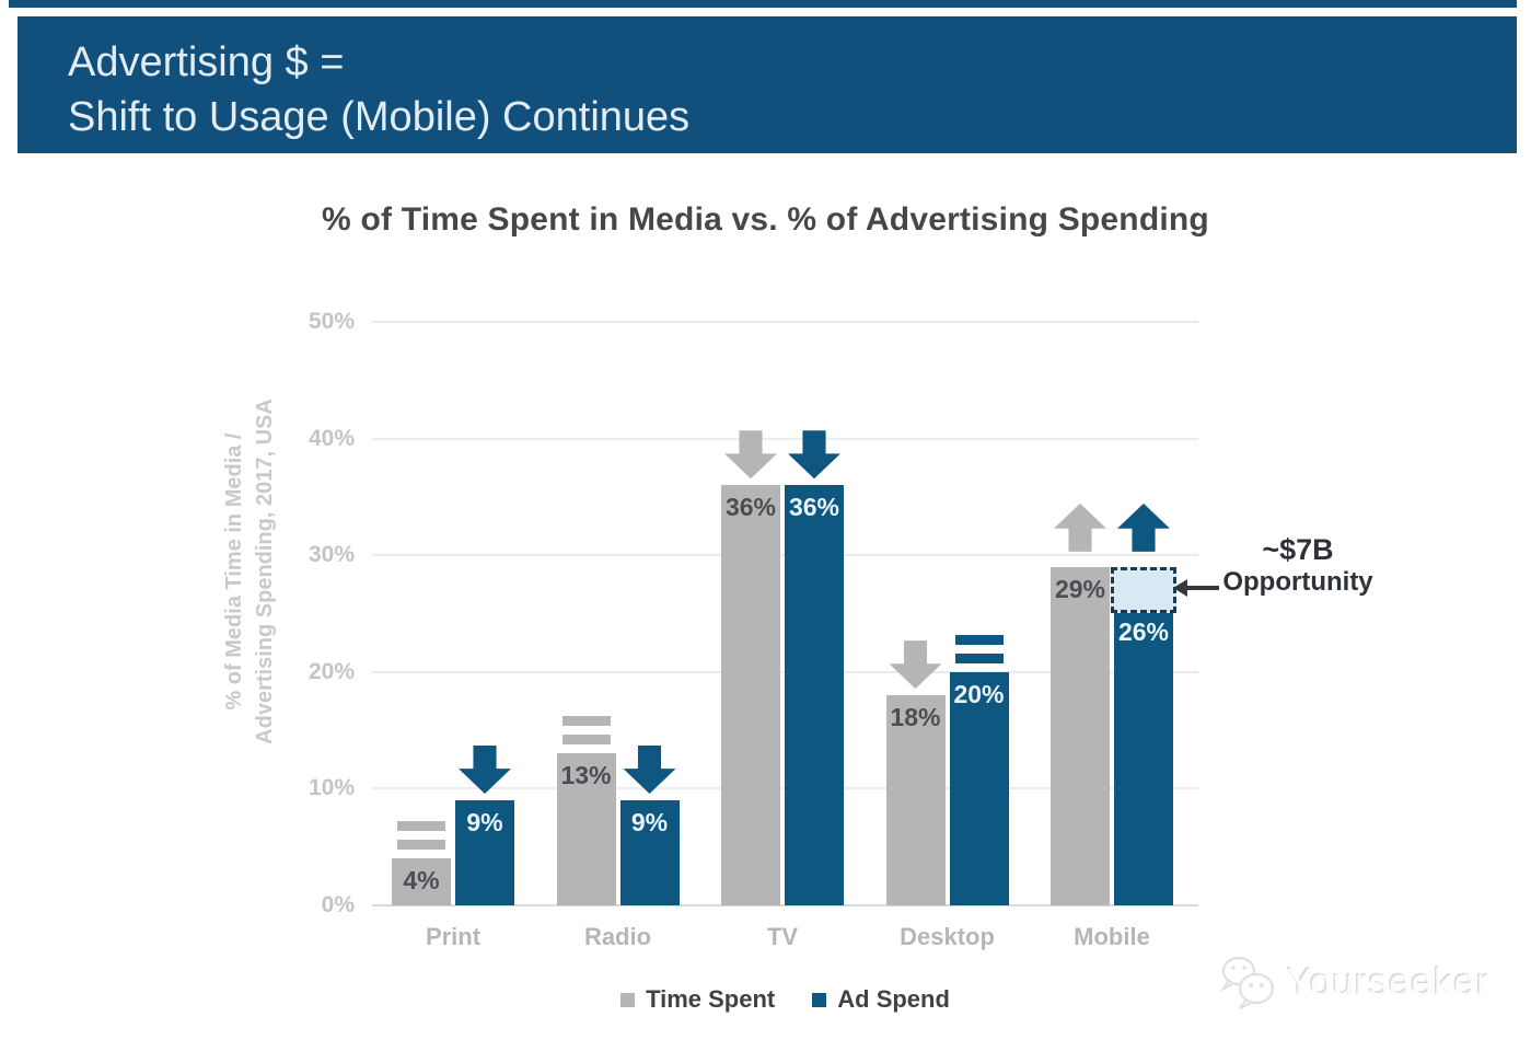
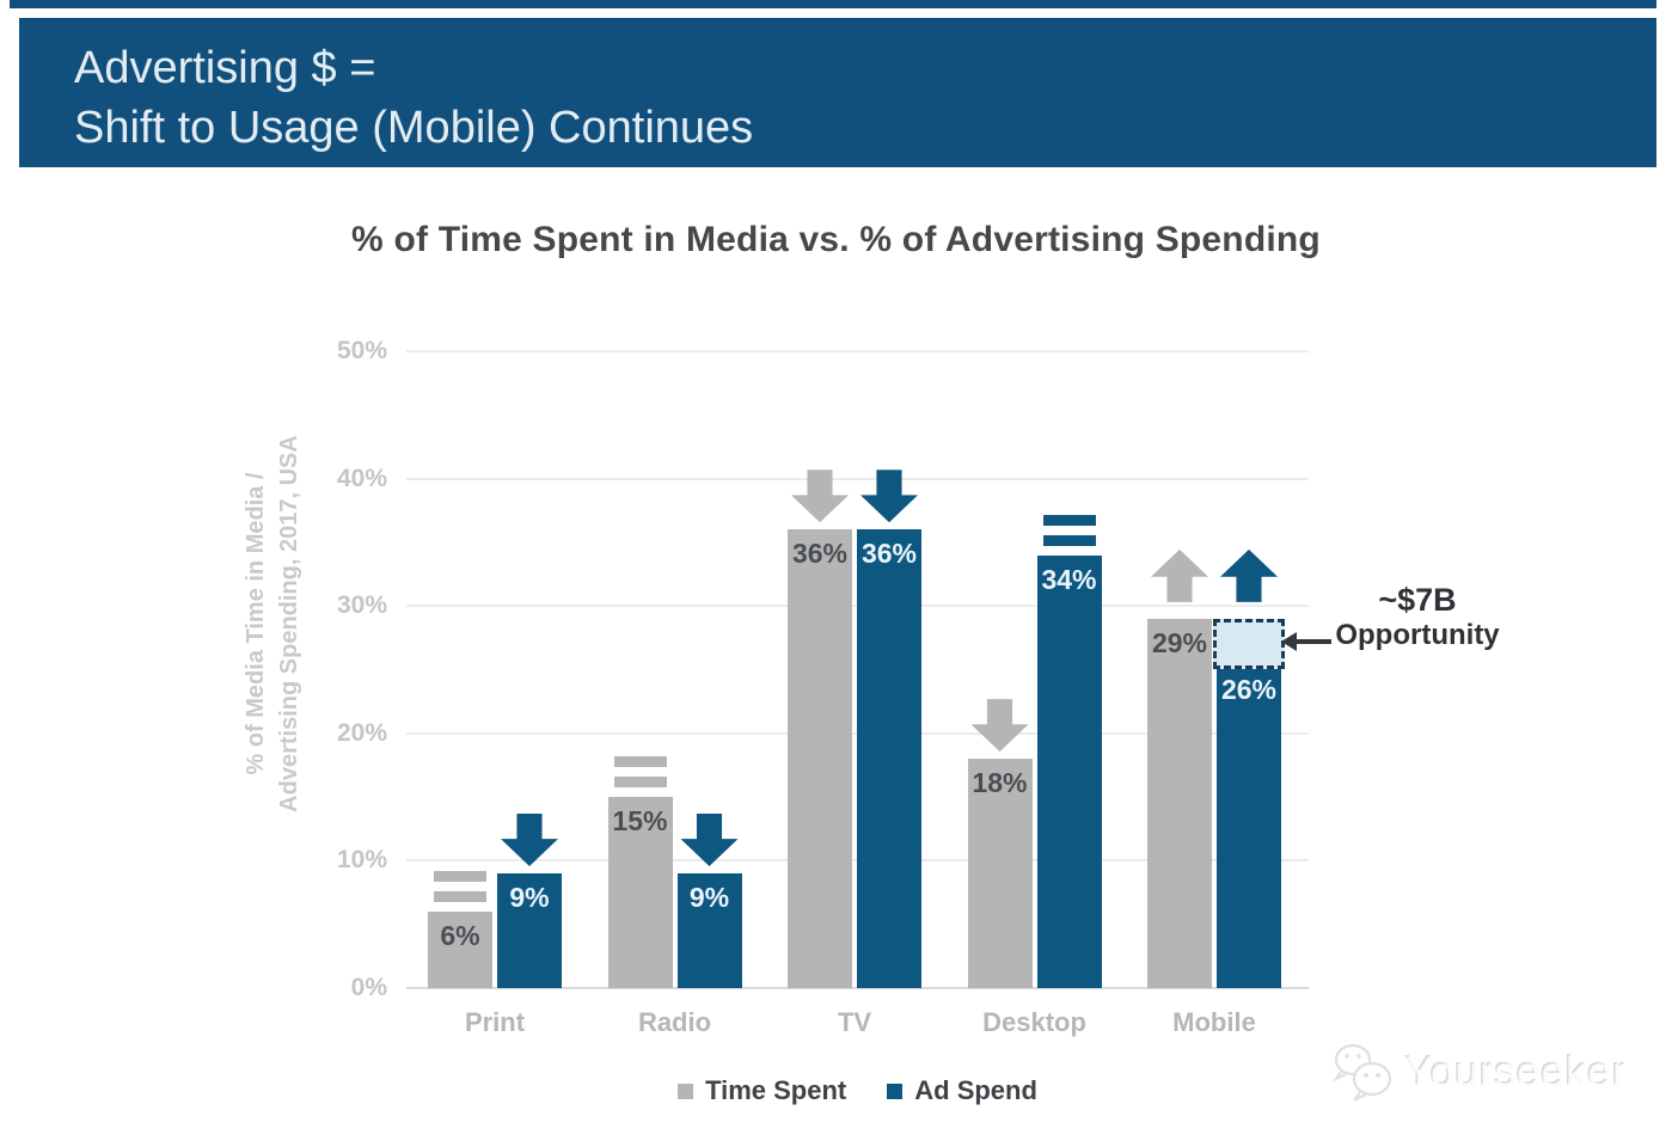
Time Spent/Print: 4% -> 6%
Time Spent/Radio: 13% -> 15%
Ad Spend/Desktop: 20% -> 34%
